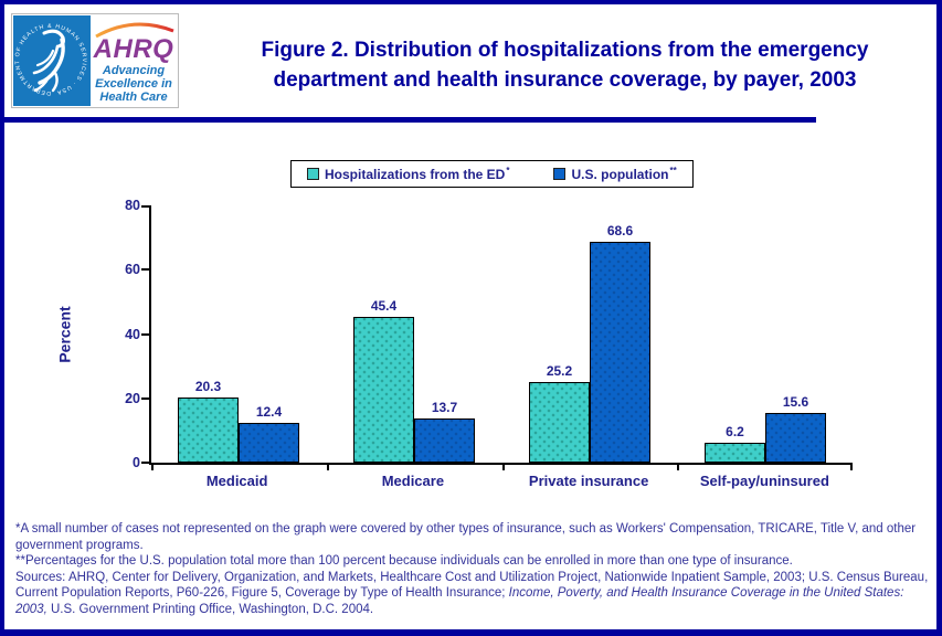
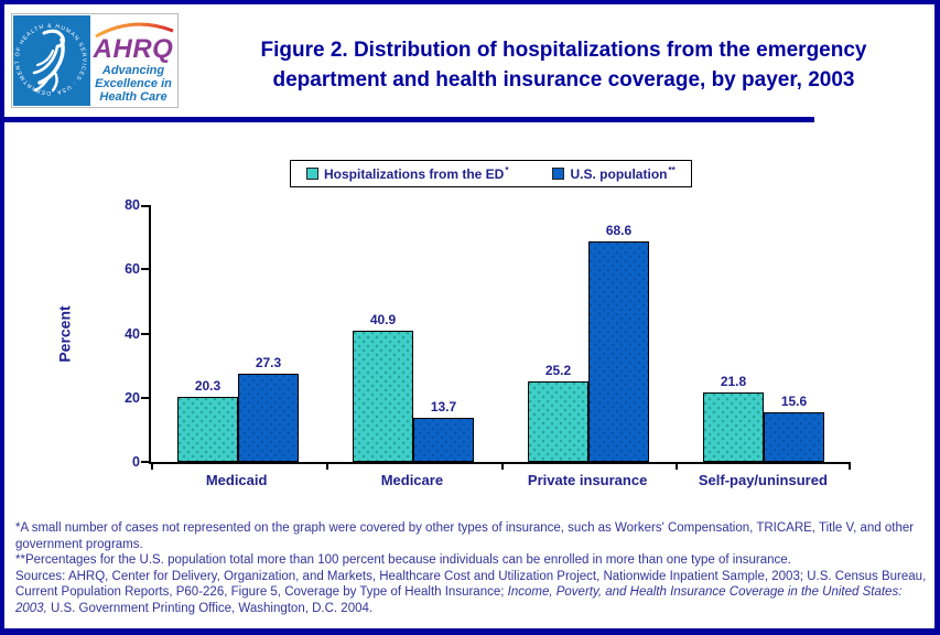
U.S. population/Medicaid: 12.4 -> 27.3
Hospitalizations from the ED/Medicare: 45.4 -> 40.9
Hospitalizations from the ED/Self-pay/uninsured: 6.2 -> 21.8
